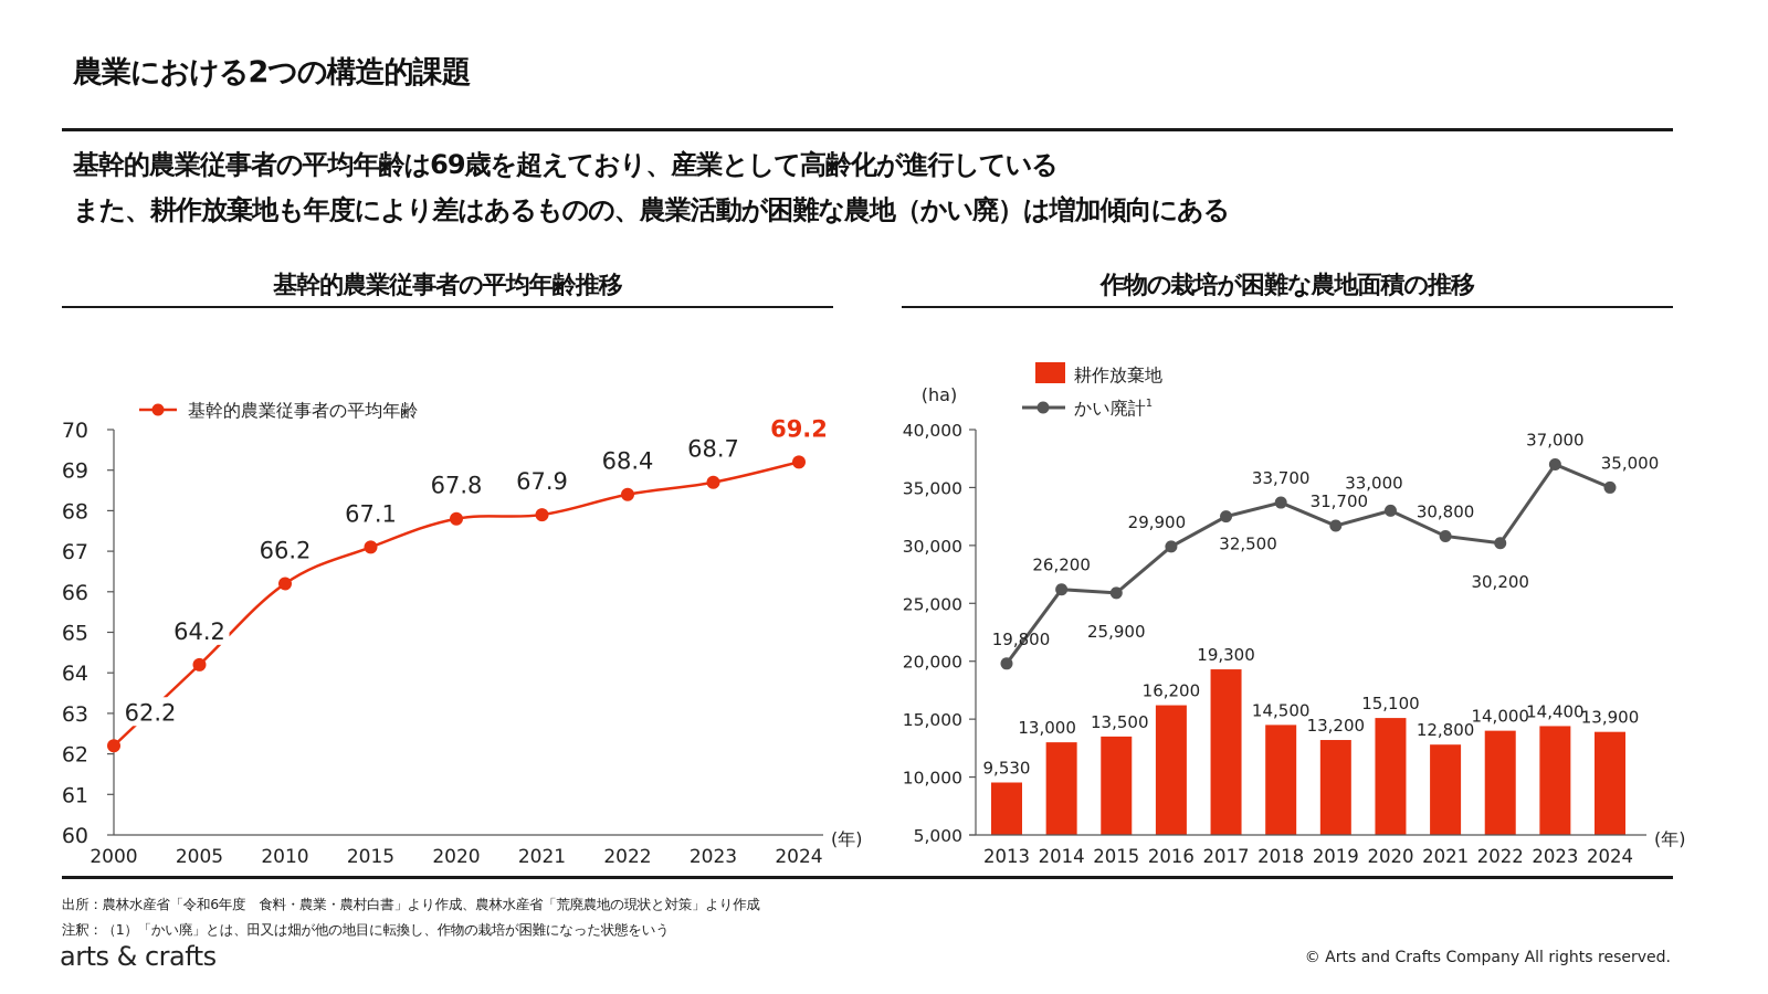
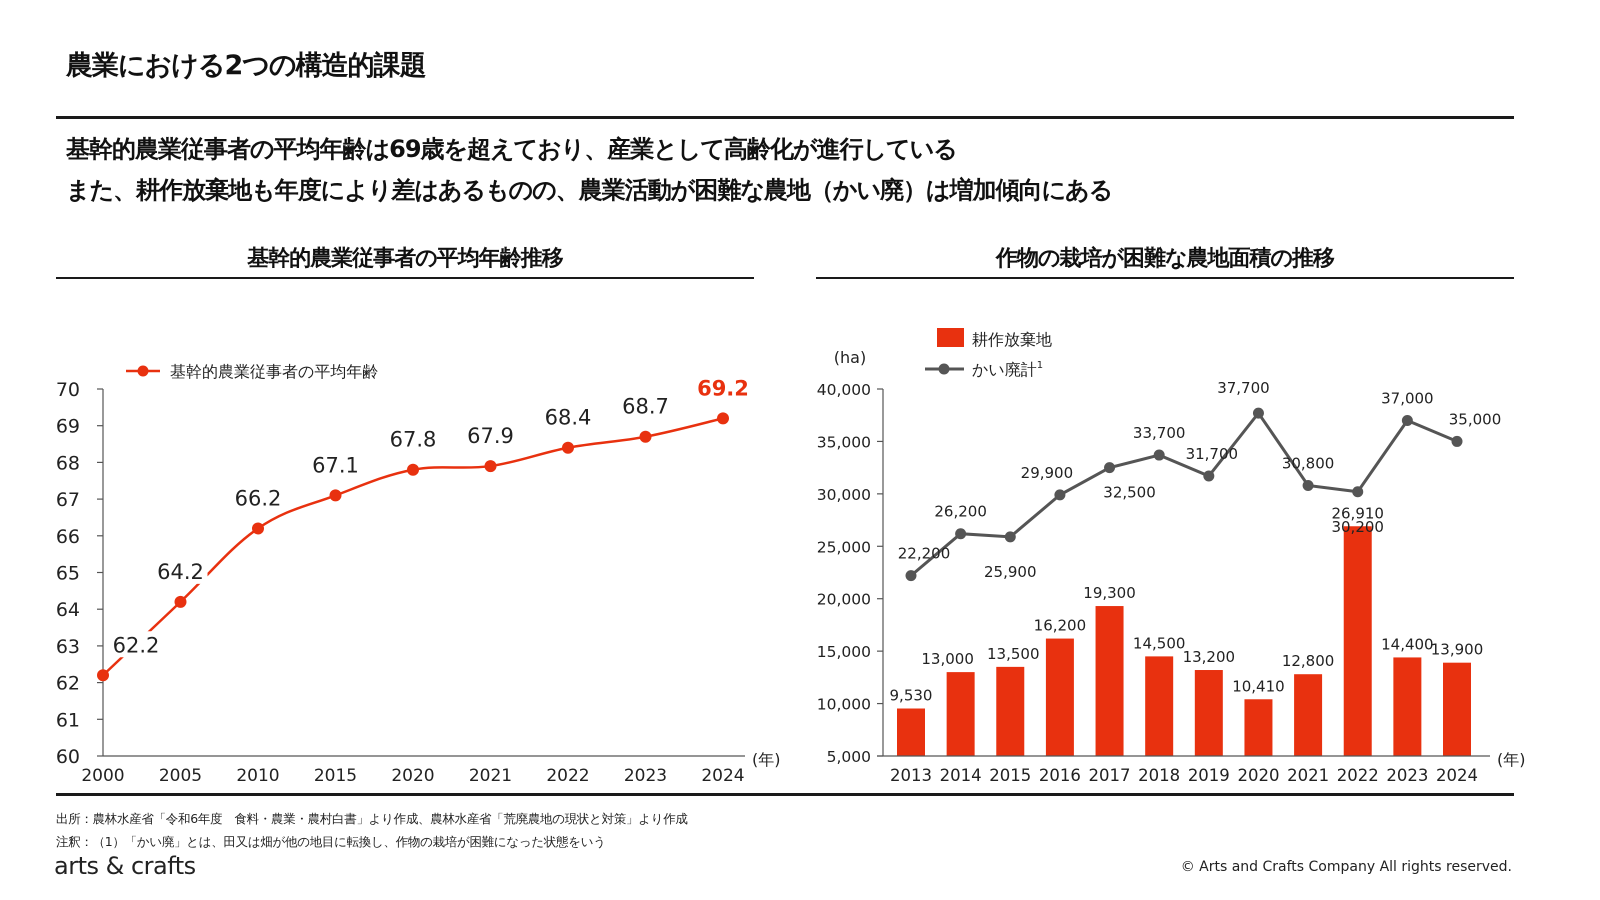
作物の栽培が困難な農地面積の推移/かい廃計/2013: 19,800 -> 22,200
作物の栽培が困難な農地面積の推移/耕作放棄地/2020: 15,100 -> 10,410
作物の栽培が困難な農地面積の推移/かい廃計/2020: 33,000 -> 37,700
作物の栽培が困難な農地面積の推移/耕作放棄地/2022: 14,000 -> 26,910
